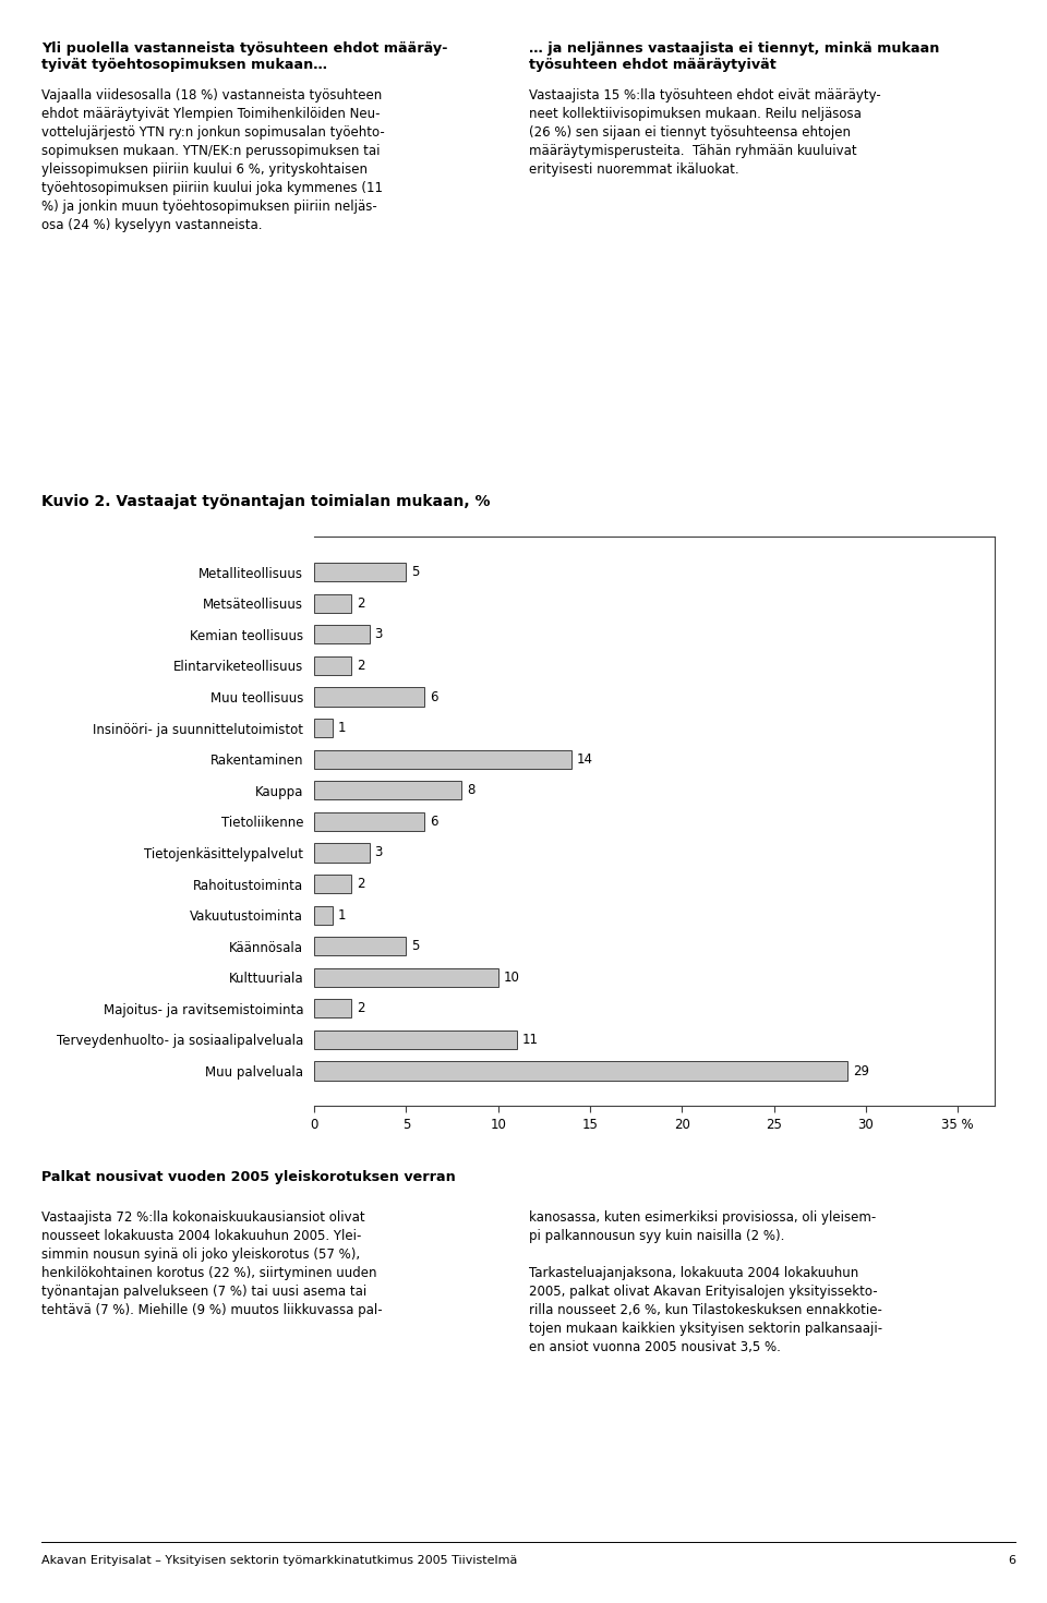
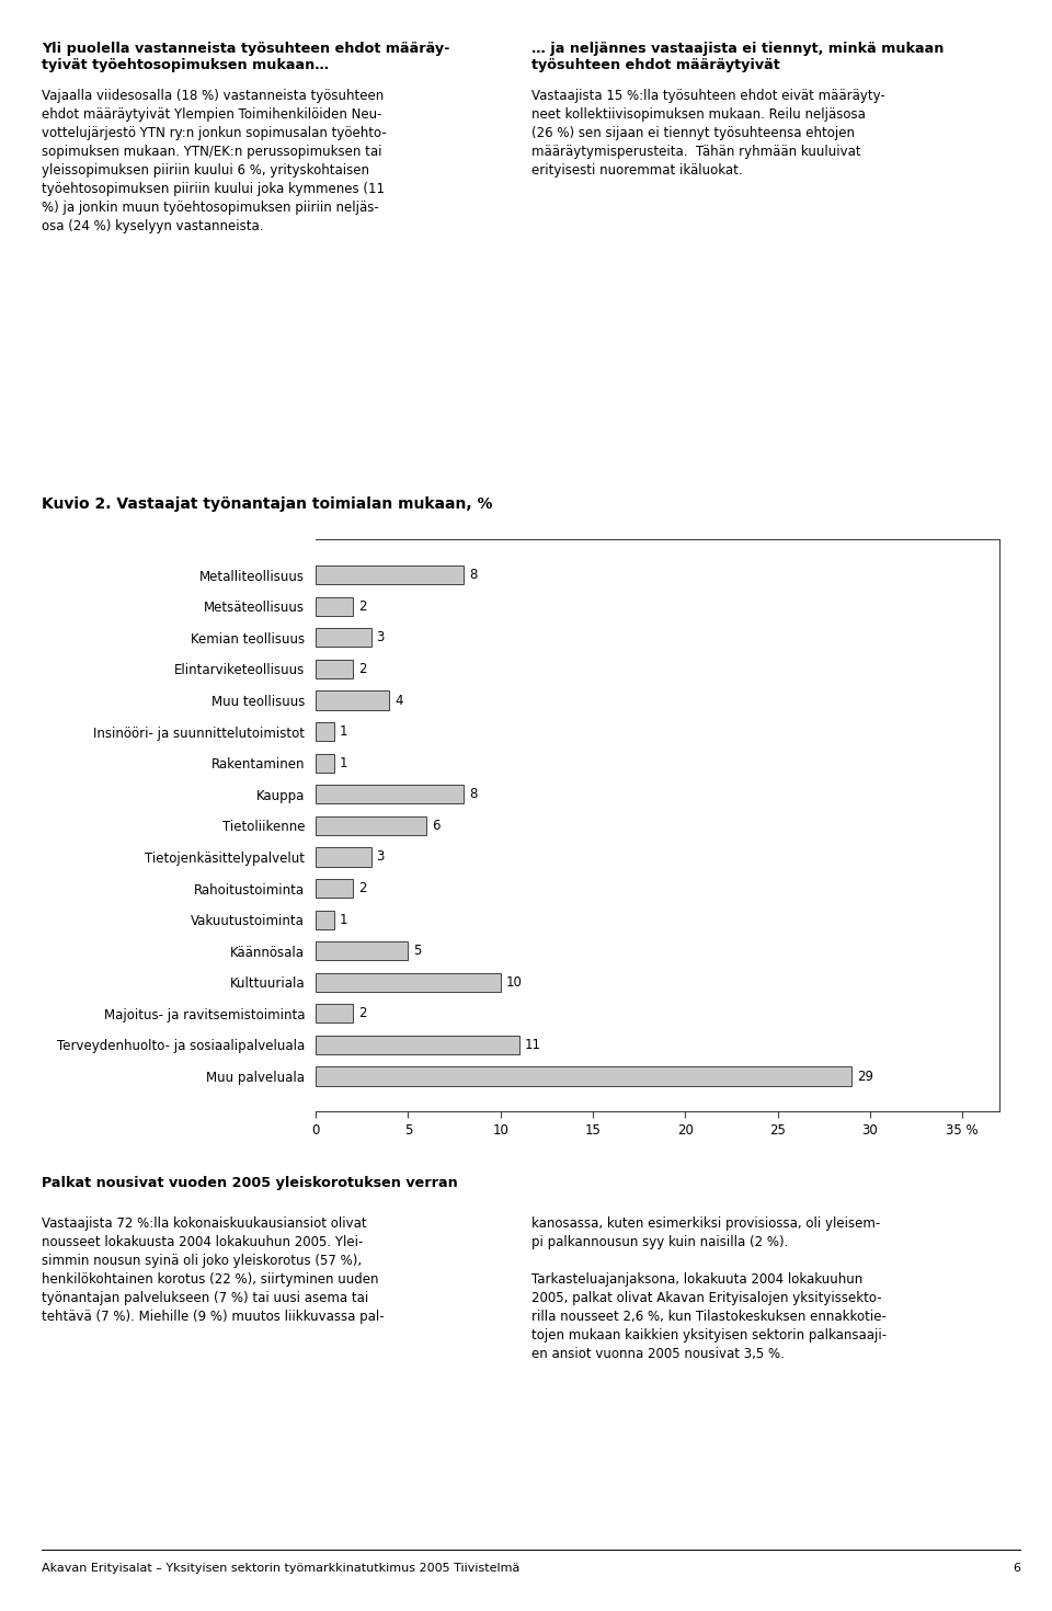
Metalliteollisuus: 5 -> 8
Muu teollisuus: 6 -> 4
Rakentaminen: 14 -> 1
